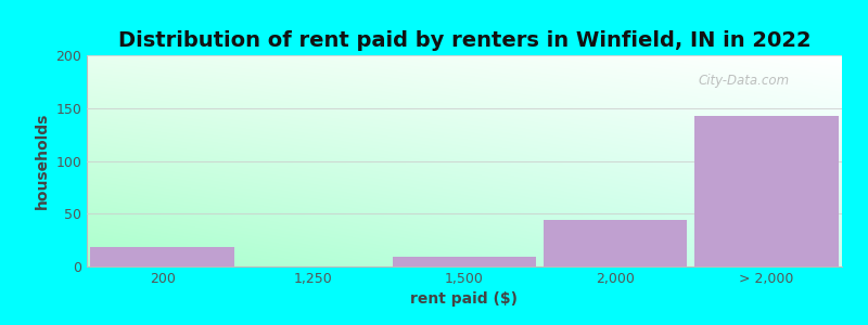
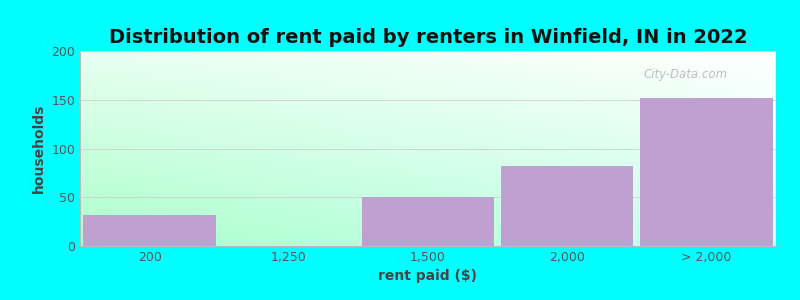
200: 18 -> 32
1,500: 9 -> 50
2,000: 44 -> 82
> 2,000: 143 -> 152
